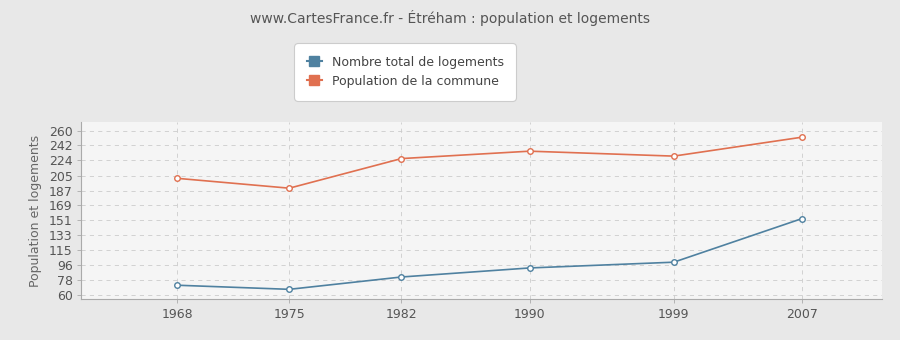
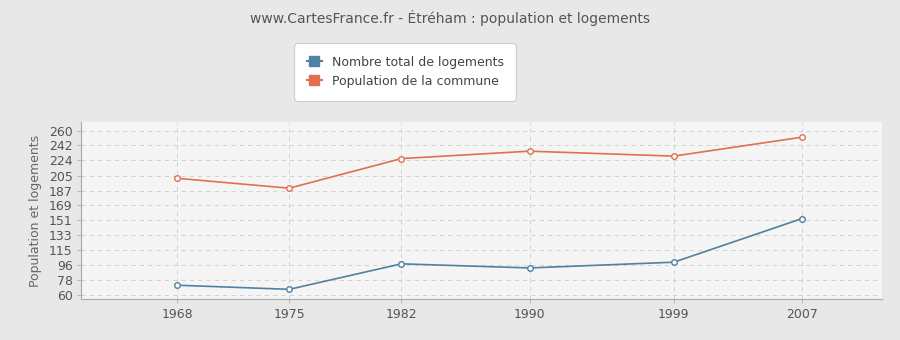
Nombre total de logements/1982: 82 -> 98
